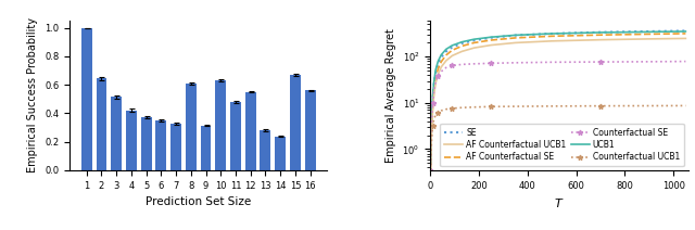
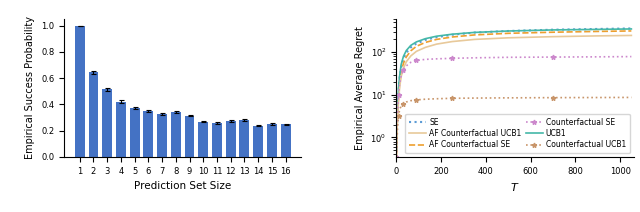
8: 0.61 -> 0.34
10: 0.63 -> 0.27
11: 0.48 -> 0.26
12: 0.55 -> 0.27
15: 0.67 -> 0.25
16: 0.56 -> 0.25
